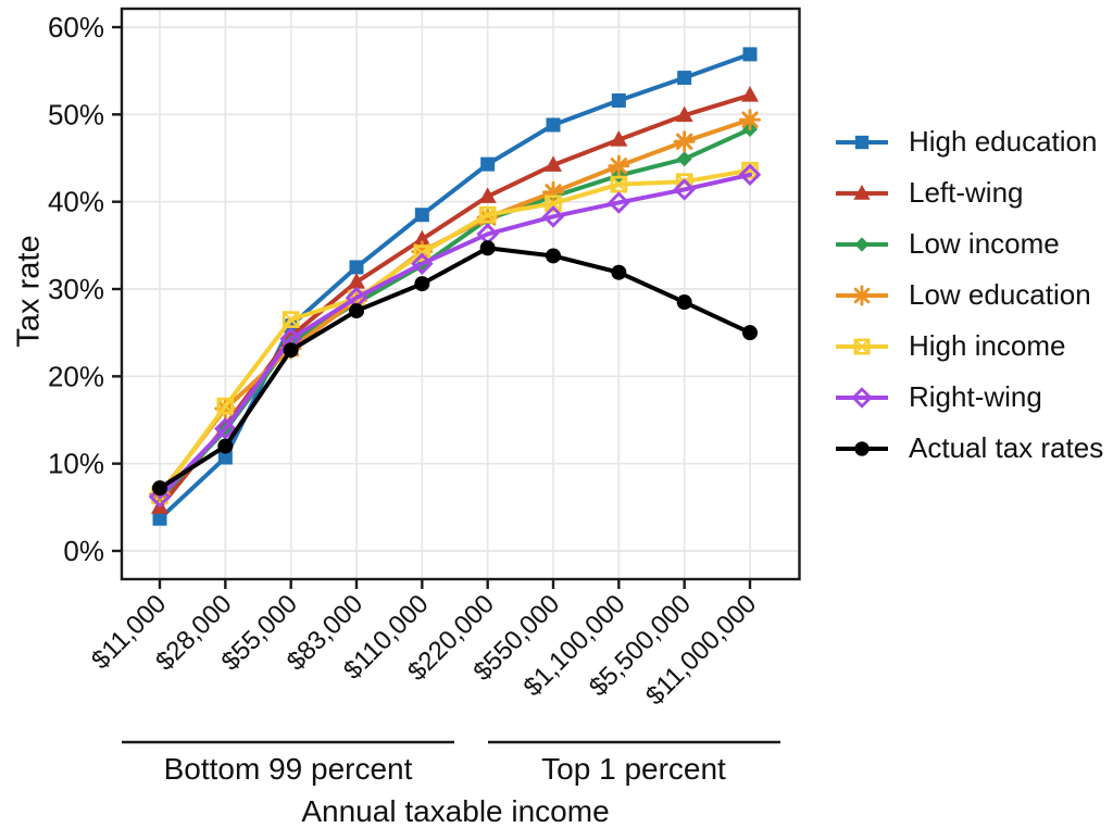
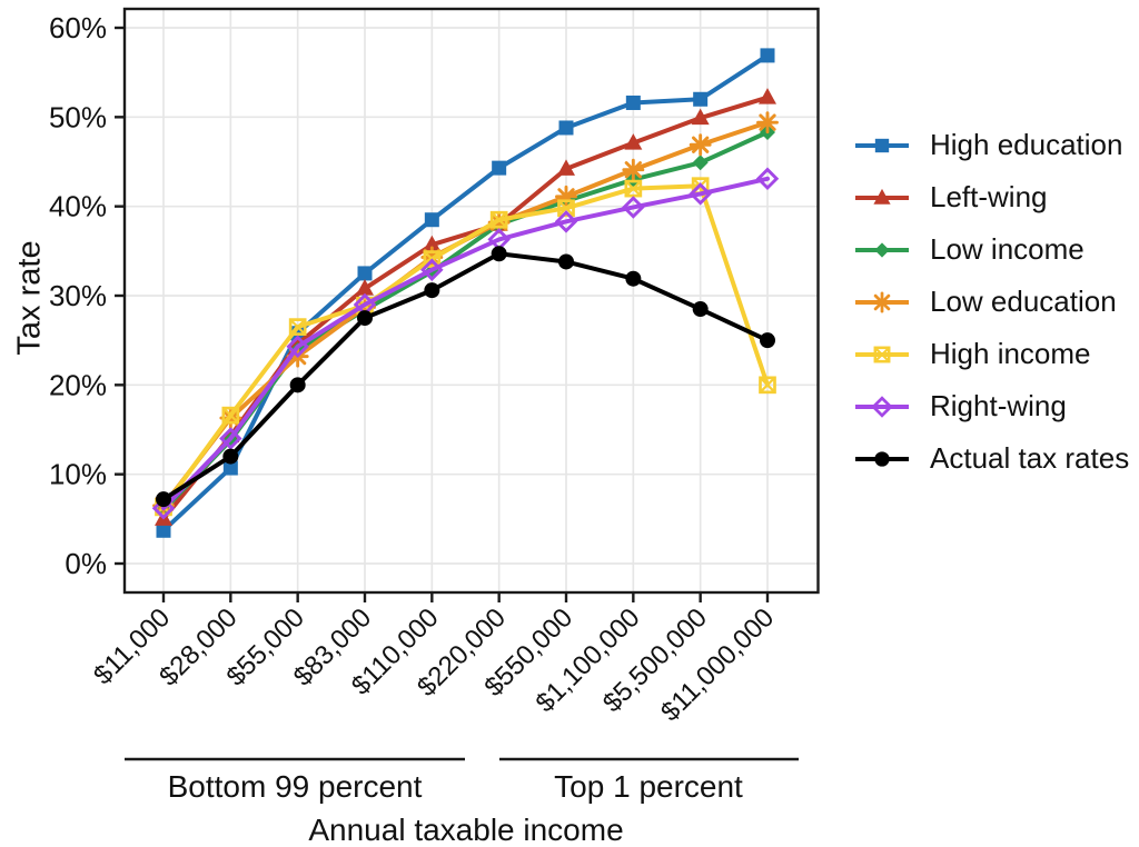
Actual tax rates/$55,000: 23% -> 20%
Left-wing/$220,000: 41% -> 38%
High education/$5,500,000: 54% -> 52%
High income/$11,000,000: 44% -> 20%
